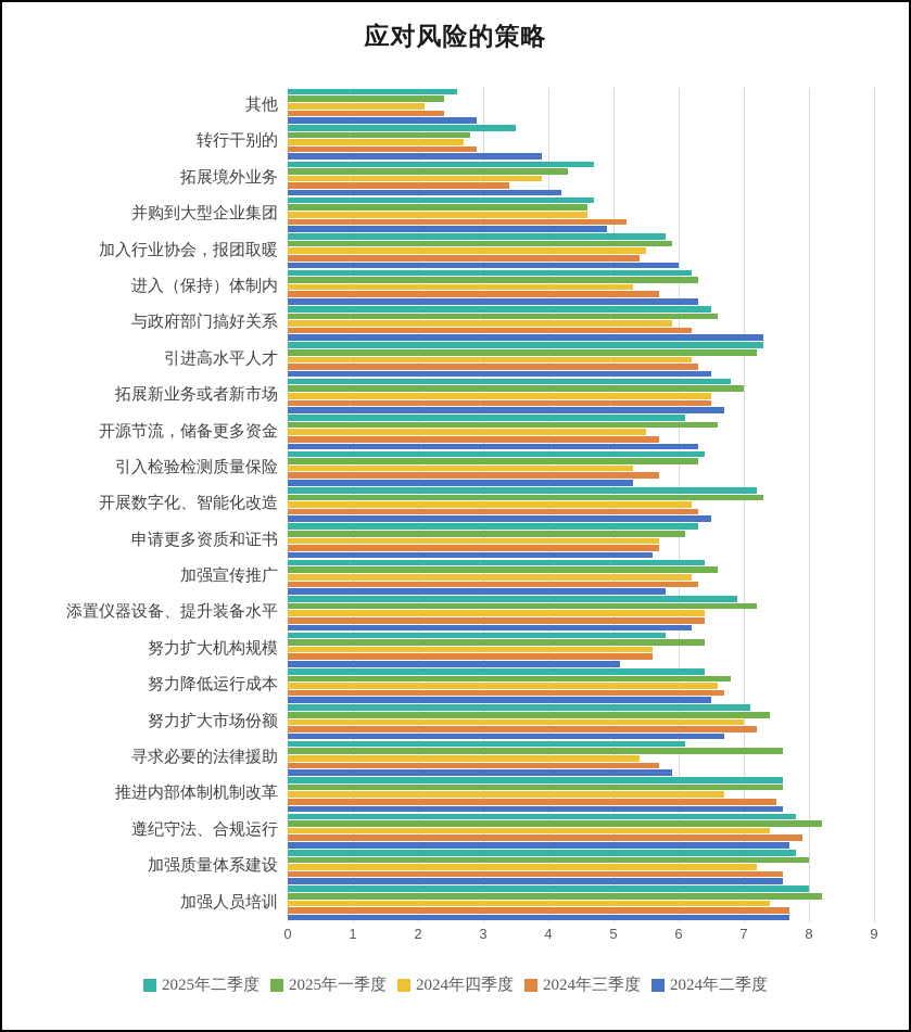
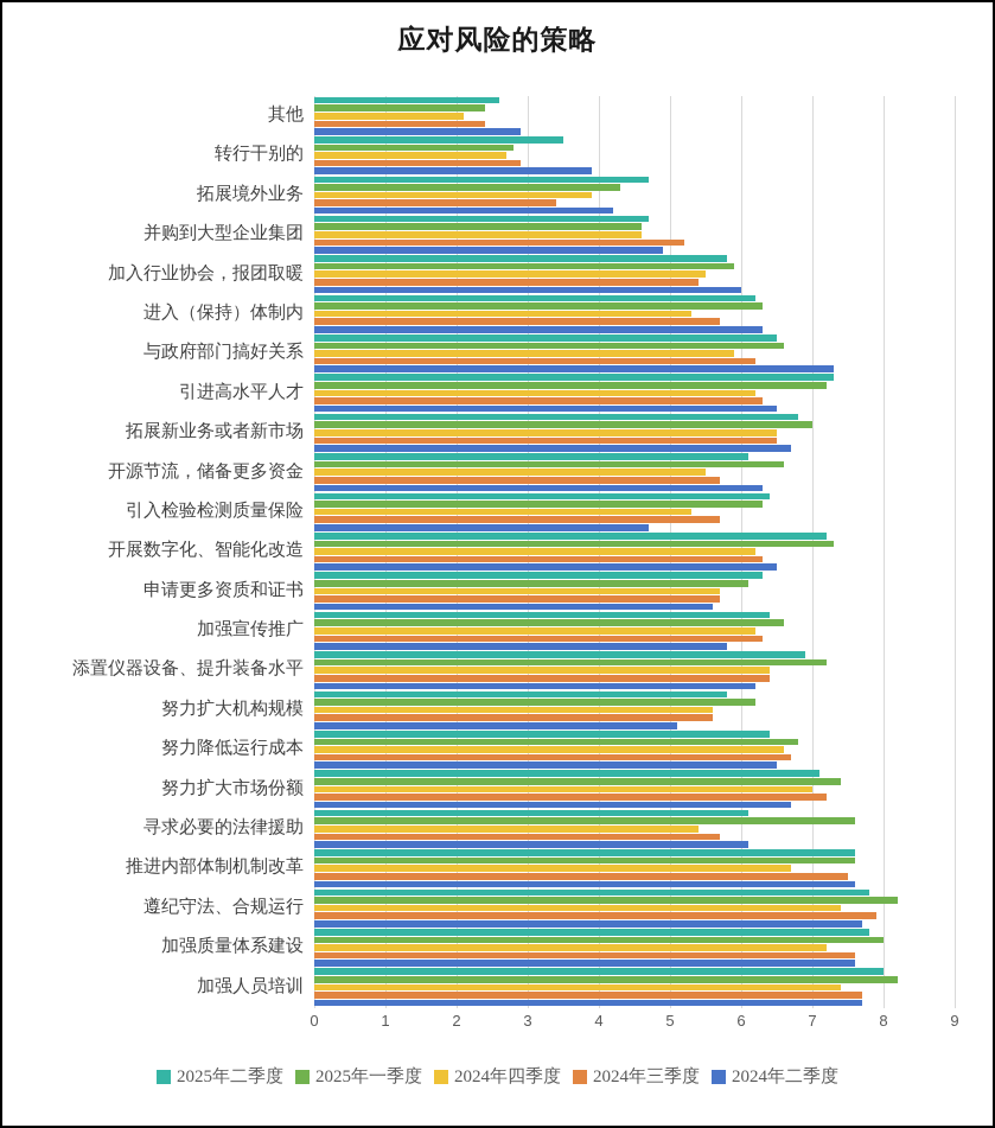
2024年二季度/引入检验检测质量保险: 5.3 -> 4.7
2025年一季度/努力扩大机构规模: 6.4 -> 6.2
2024年二季度/寻求必要的法律援助: 5.9 -> 6.1
